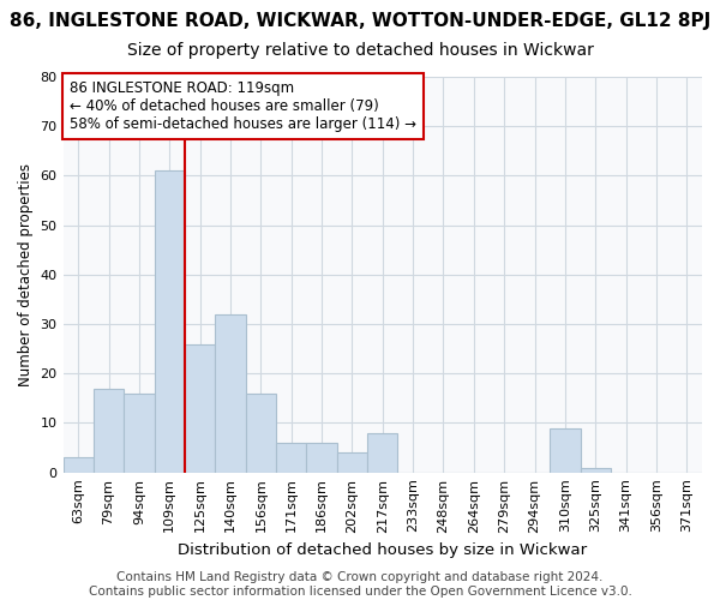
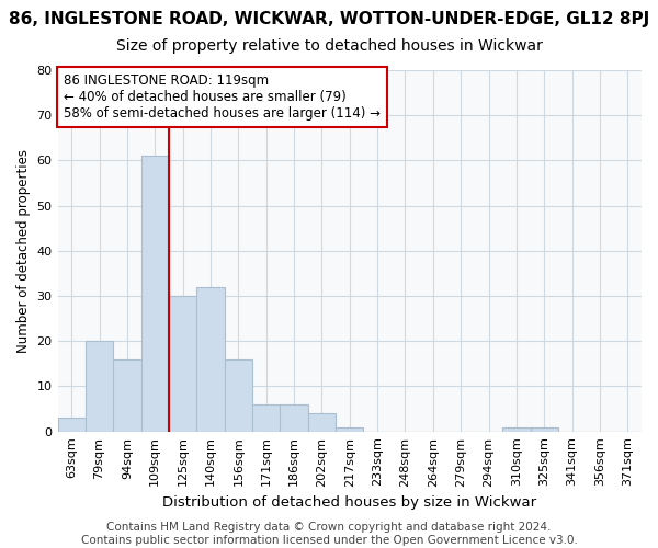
79sqm: 17 -> 20
125sqm: 26 -> 30
217sqm: 8 -> 1
310sqm: 9 -> 1
